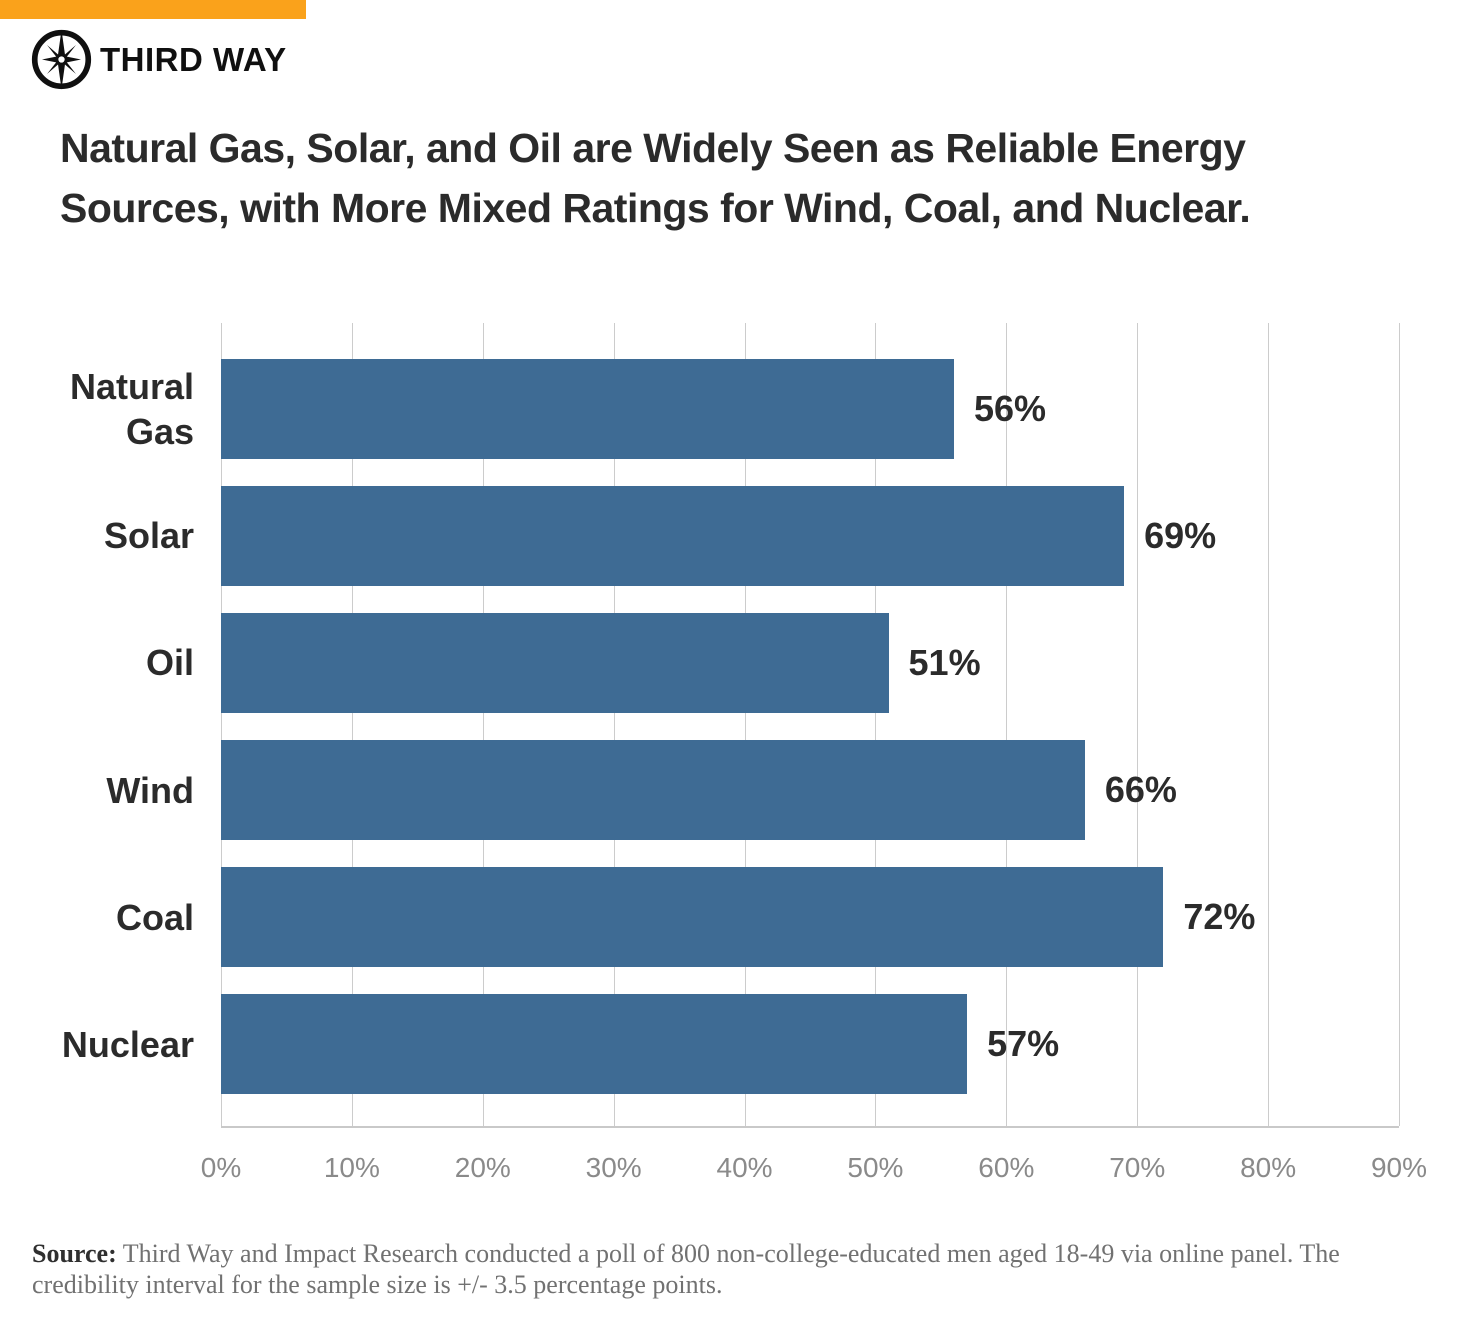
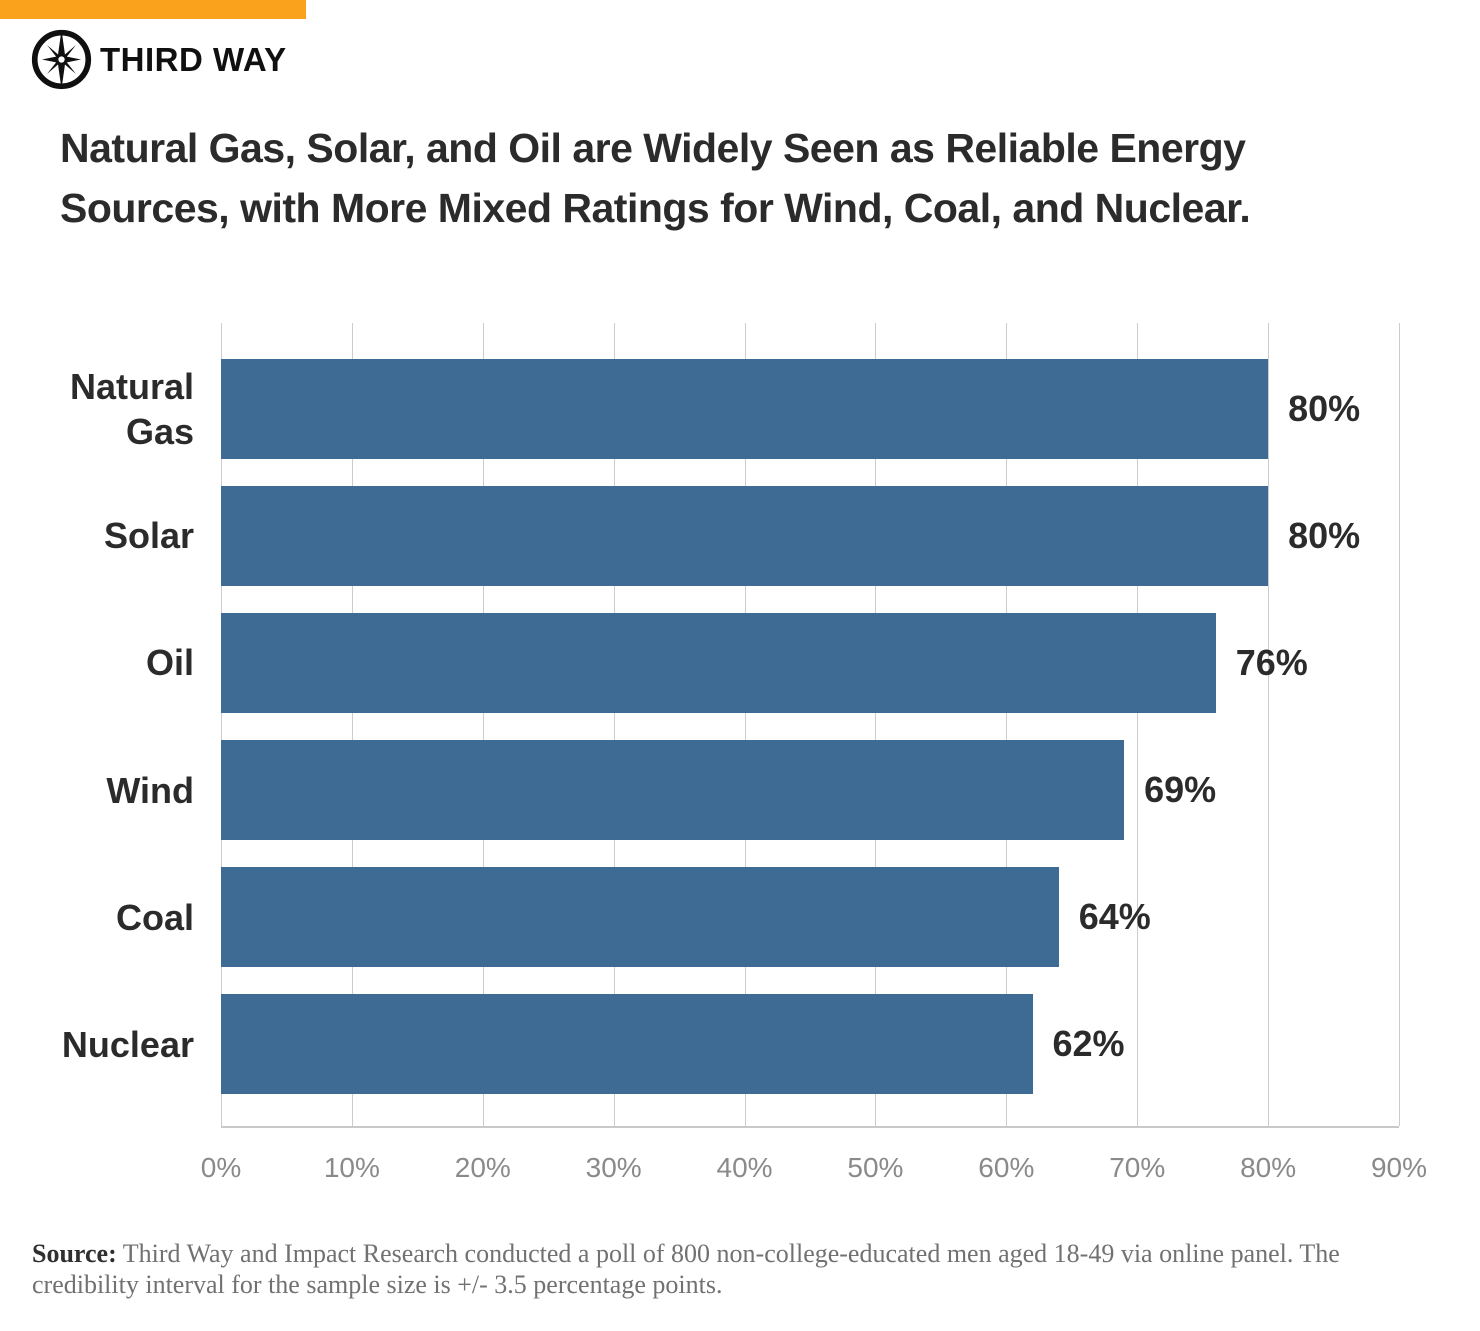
Natural Gas: 56% -> 80%
Solar: 69% -> 80%
Oil: 51% -> 76%
Wind: 66% -> 69%
Coal: 72% -> 64%
Nuclear: 57% -> 62%
